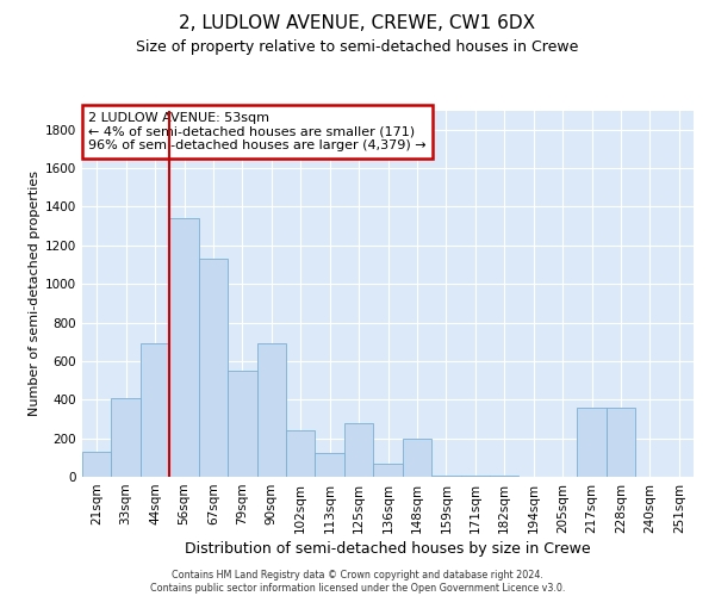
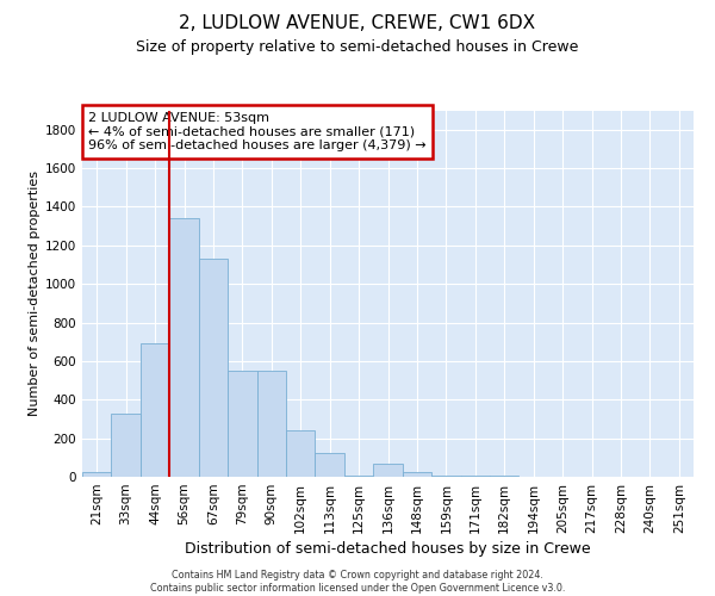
21sqm: 130 -> 20
33sqm: 410 -> 330
90sqm: 690 -> 550
125sqm: 280 -> 0
148sqm: 200 -> 20
217sqm: 360 -> 0
228sqm: 360 -> 0
